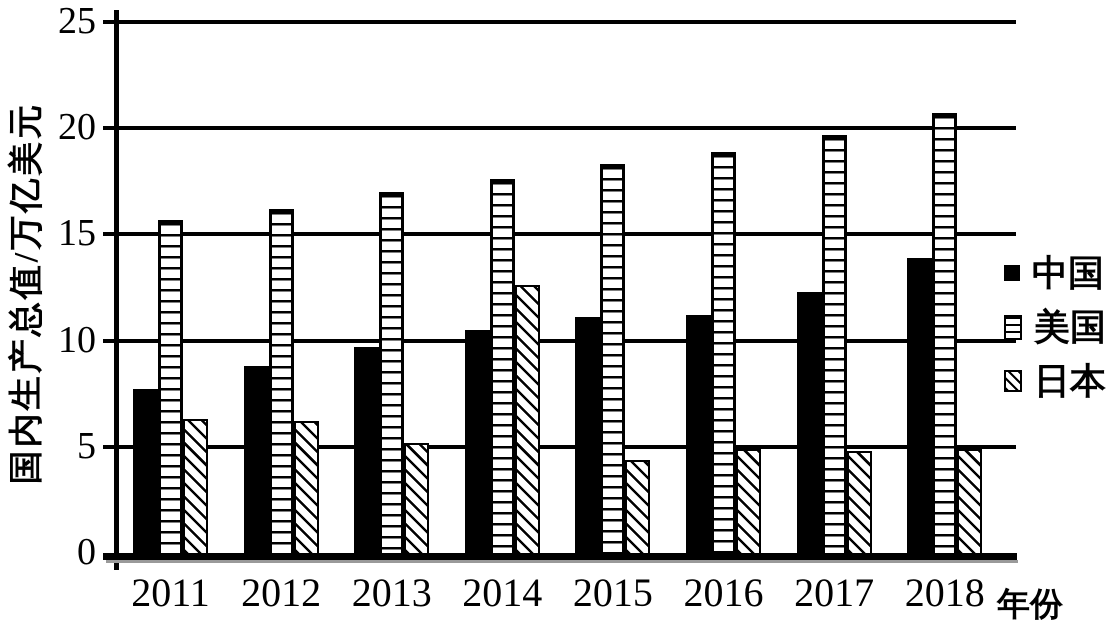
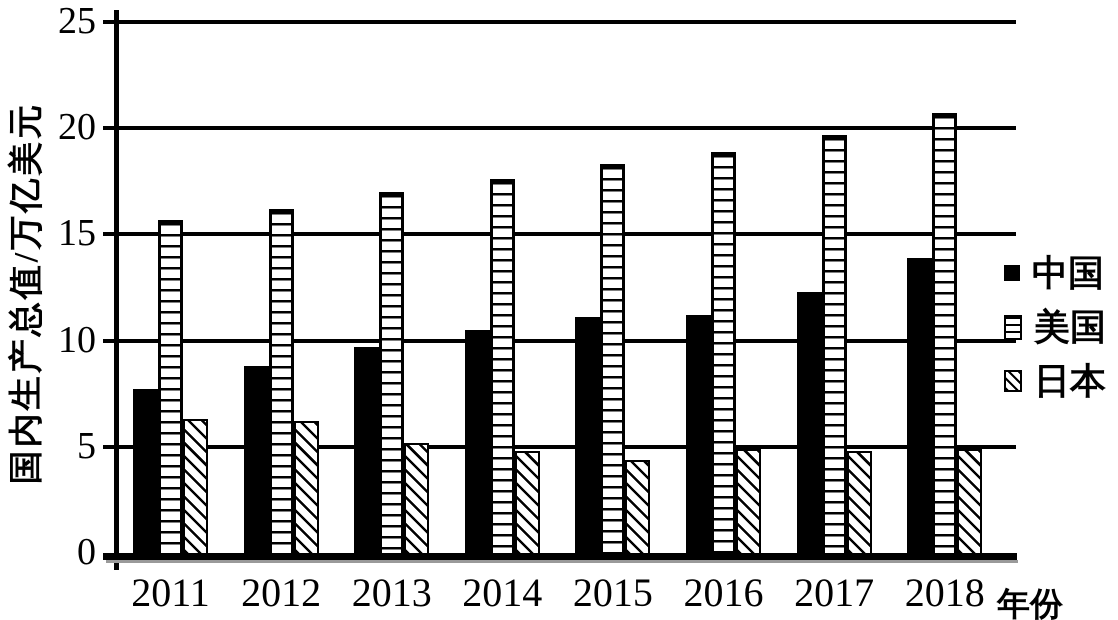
日本/2014: 12.6 -> 4.8
